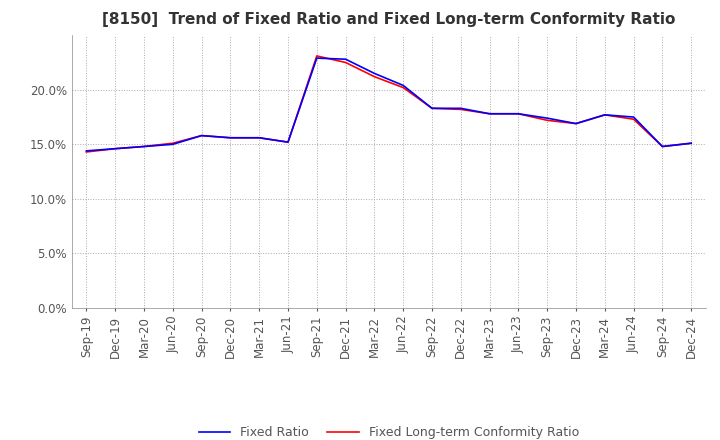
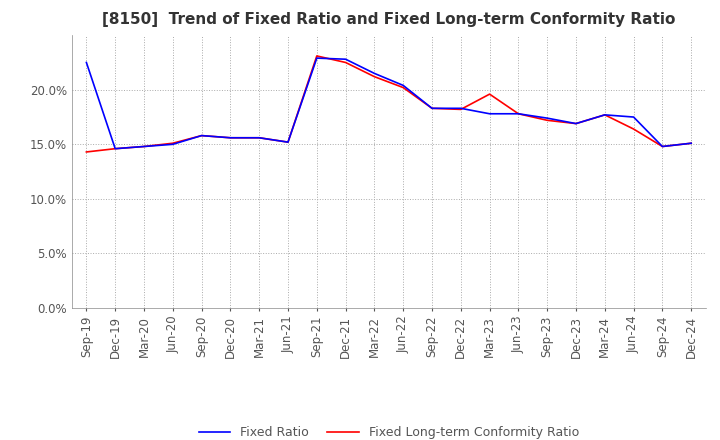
Fixed Ratio/Sep-19: 14.4% -> 22.5%
Fixed Long-term Conformity Ratio/Mar-23: 17.8% -> 19.6%
Fixed Long-term Conformity Ratio/Jun-24: 17.3% -> 16.4%
